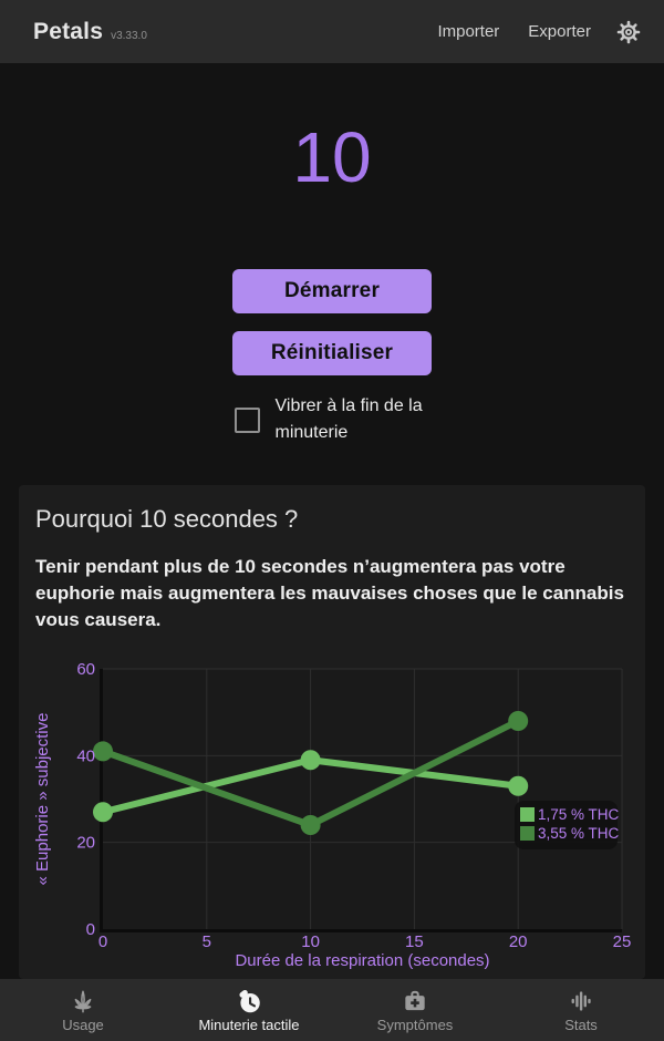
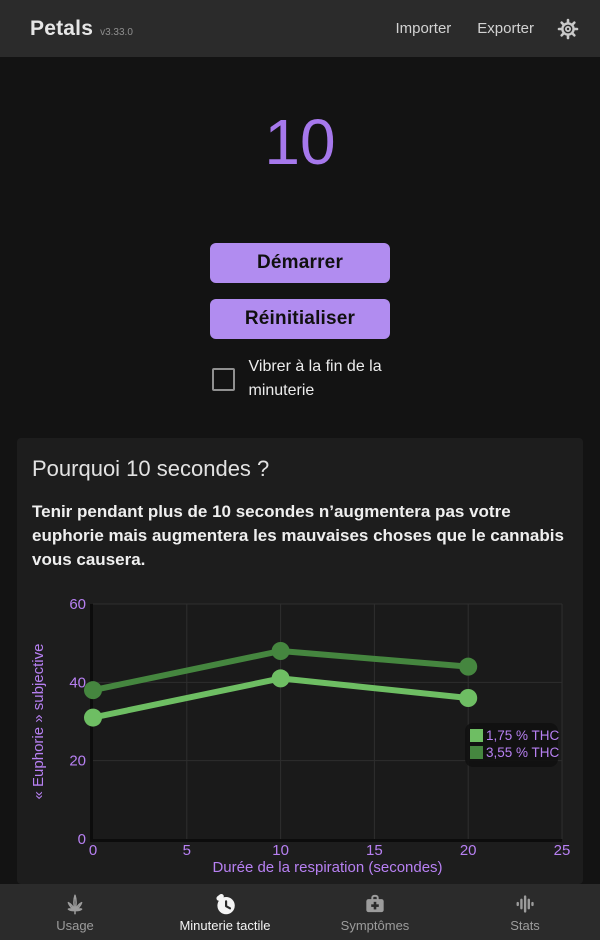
1,75 % THC/0: 27 -> 31
3,55 % THC/0: 41 -> 38
1,75 % THC/10: 39 -> 41
3,55 % THC/10: 24 -> 48
1,75 % THC/20: 33 -> 36
3,55 % THC/20: 48 -> 44
